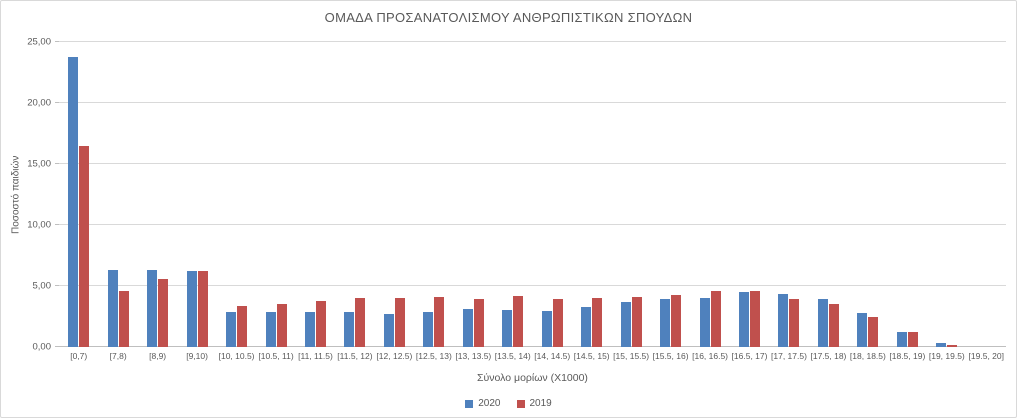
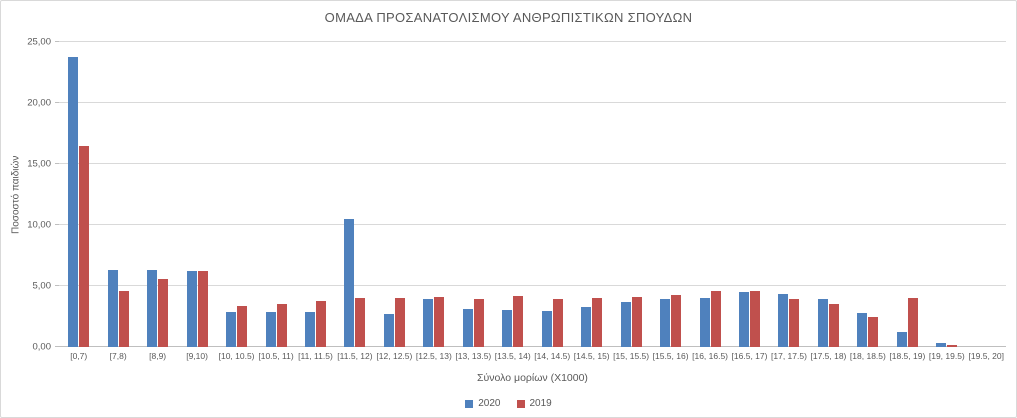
2020/[11.5, 12): 2,9 -> 10,5
2020/[12.5, 13): 2,9 -> 3,9
2019/[18.5, 19): 1,2 -> 4,0
